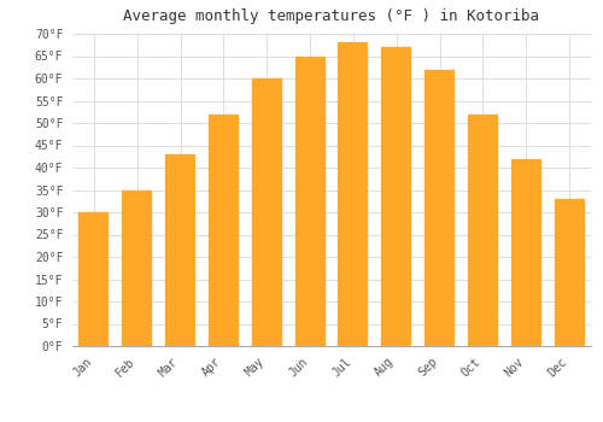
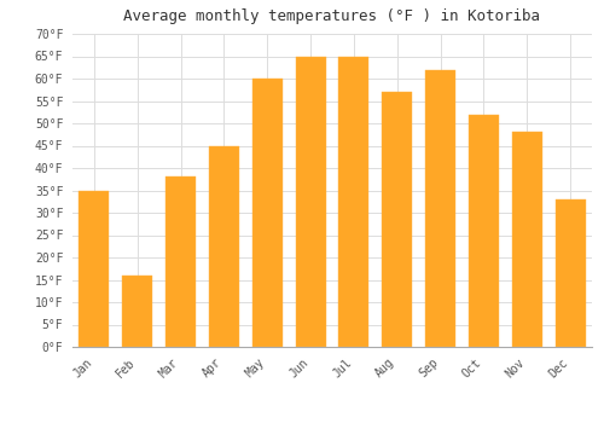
Jan: 30°F -> 35°F
Feb: 35°F -> 16°F
Mar: 43°F -> 38°F
Apr: 52°F -> 45°F
Jul: 68°F -> 65°F
Aug: 67°F -> 57°F
Nov: 42°F -> 48°F
